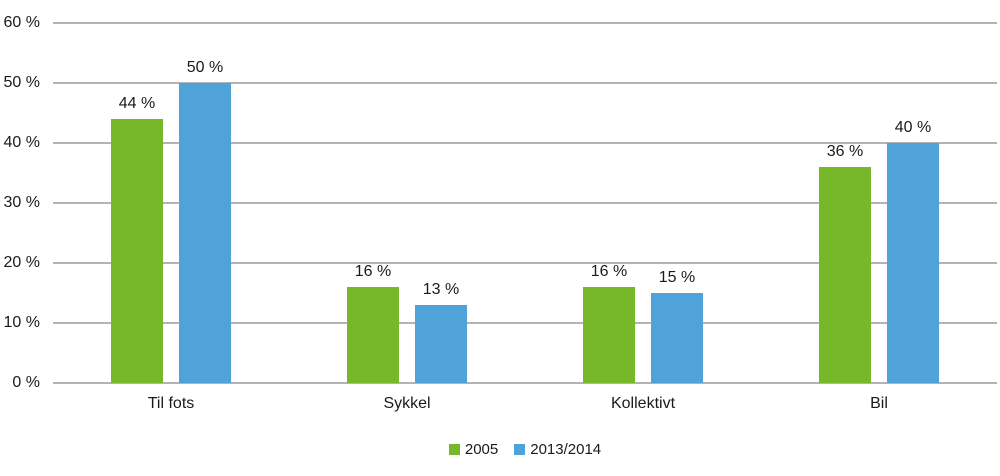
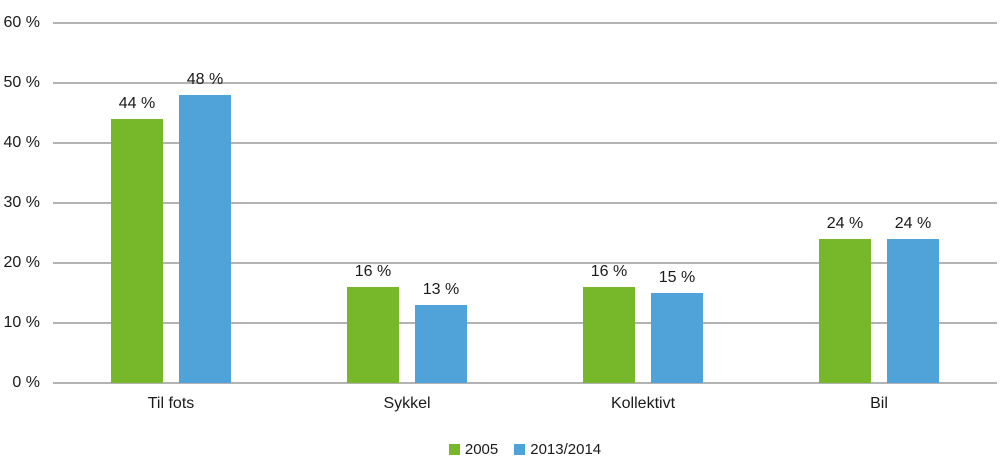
2013/2014/Til fots: 50 -> 48
2005/Bil: 36 -> 24
2013/2014/Bil: 40 -> 24
